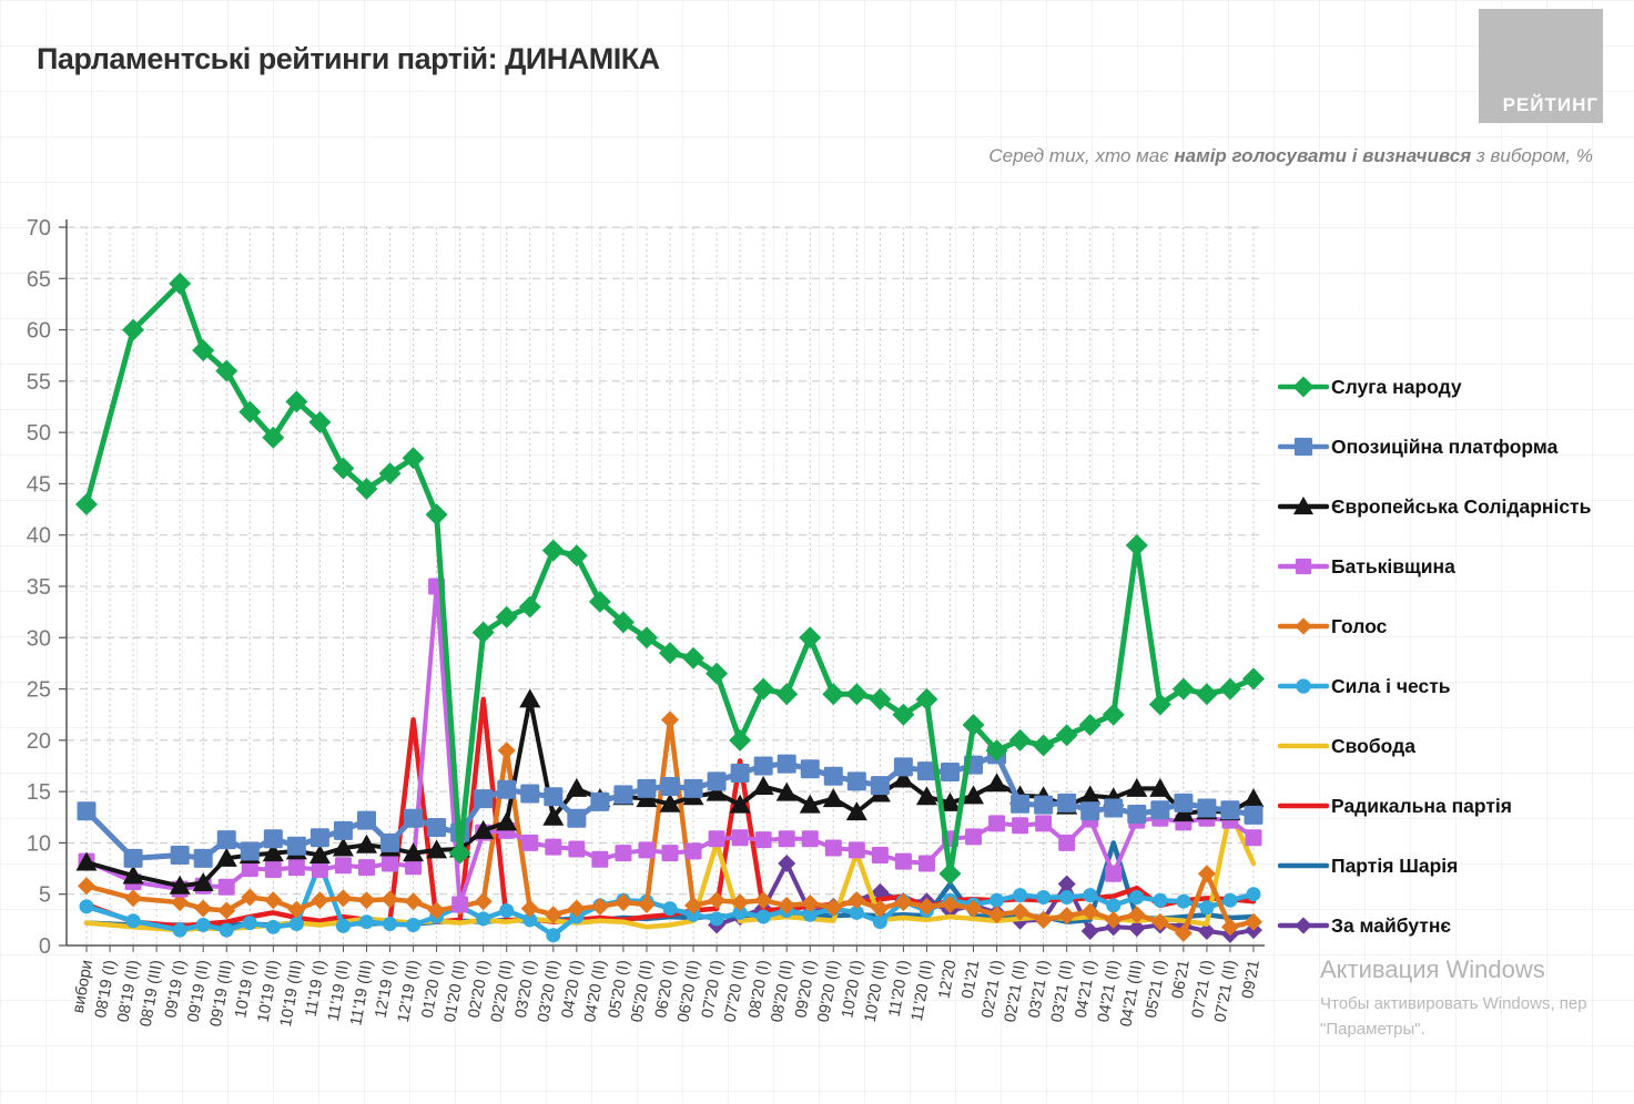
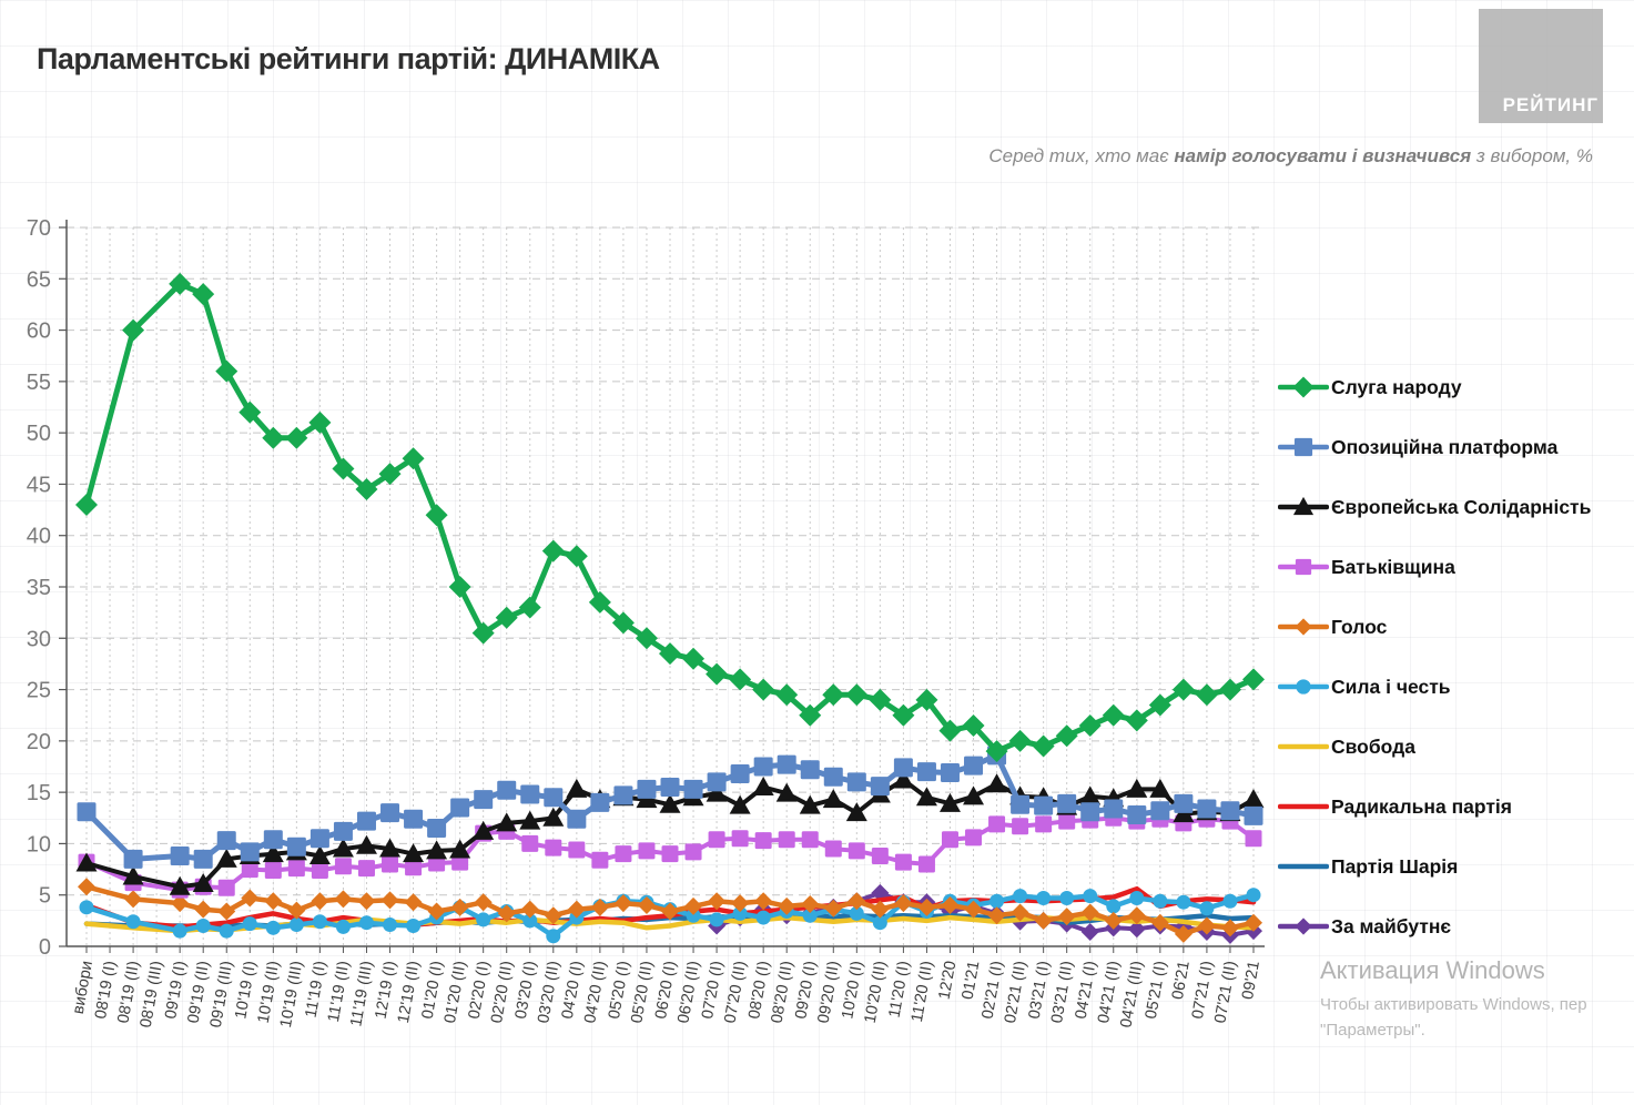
Слуга народу/09'19 (II): 58 -> 64
Слуга народу/10'19 (III): 53 -> 50
Сила і честь/11'19 (I): 8 -> 2
Опозиційна платформа/12'19 (I): 10 -> 13
Радикальна партія/12'19 (II): 22 -> 2
Батьківщина/01'20 (I): 35 -> 8
Слуга народу/01'20 (II): 9 -> 35
Опозиційна платформа/01'20 (II): 11 -> 14
Батьківщина/01'20 (II): 4 -> 8
Радикальна партія/02'20 (I): 24 -> 3
Голос/02'20 (II): 19 -> 3
Європейська Солідарність/03'20 (I): 24 -> 12
Голос/06'20 (I): 22 -> 3
Свобода/07'20 (I): 10 -> 3
Слуга народу/07'20 (II): 20 -> 26
Радикальна партія/07'20 (II): 18 -> 3
За майбутнє/08'20 (II): 8 -> 3
Слуга народу/09'20 (I): 30 -> 22
Свобода/10'20 (I): 9 -> 3
Слуга народу/12'20: 7 -> 21
Партія Шарія/12'20: 6 -> 3
Батьківщина/03'21 (II): 10 -> 12
За майбутнє/03'21 (II): 6 -> 2
Батьківщина/04'21 (II): 7 -> 12
Партія Шарія/04'21 (II): 10 -> 3
Слуга народу/04'21 (III): 39 -> 22
Голос/07'21 (I): 7 -> 2
Свобода/07'21 (II): 13 -> 2
Свобода/09'21: 8 -> 2
